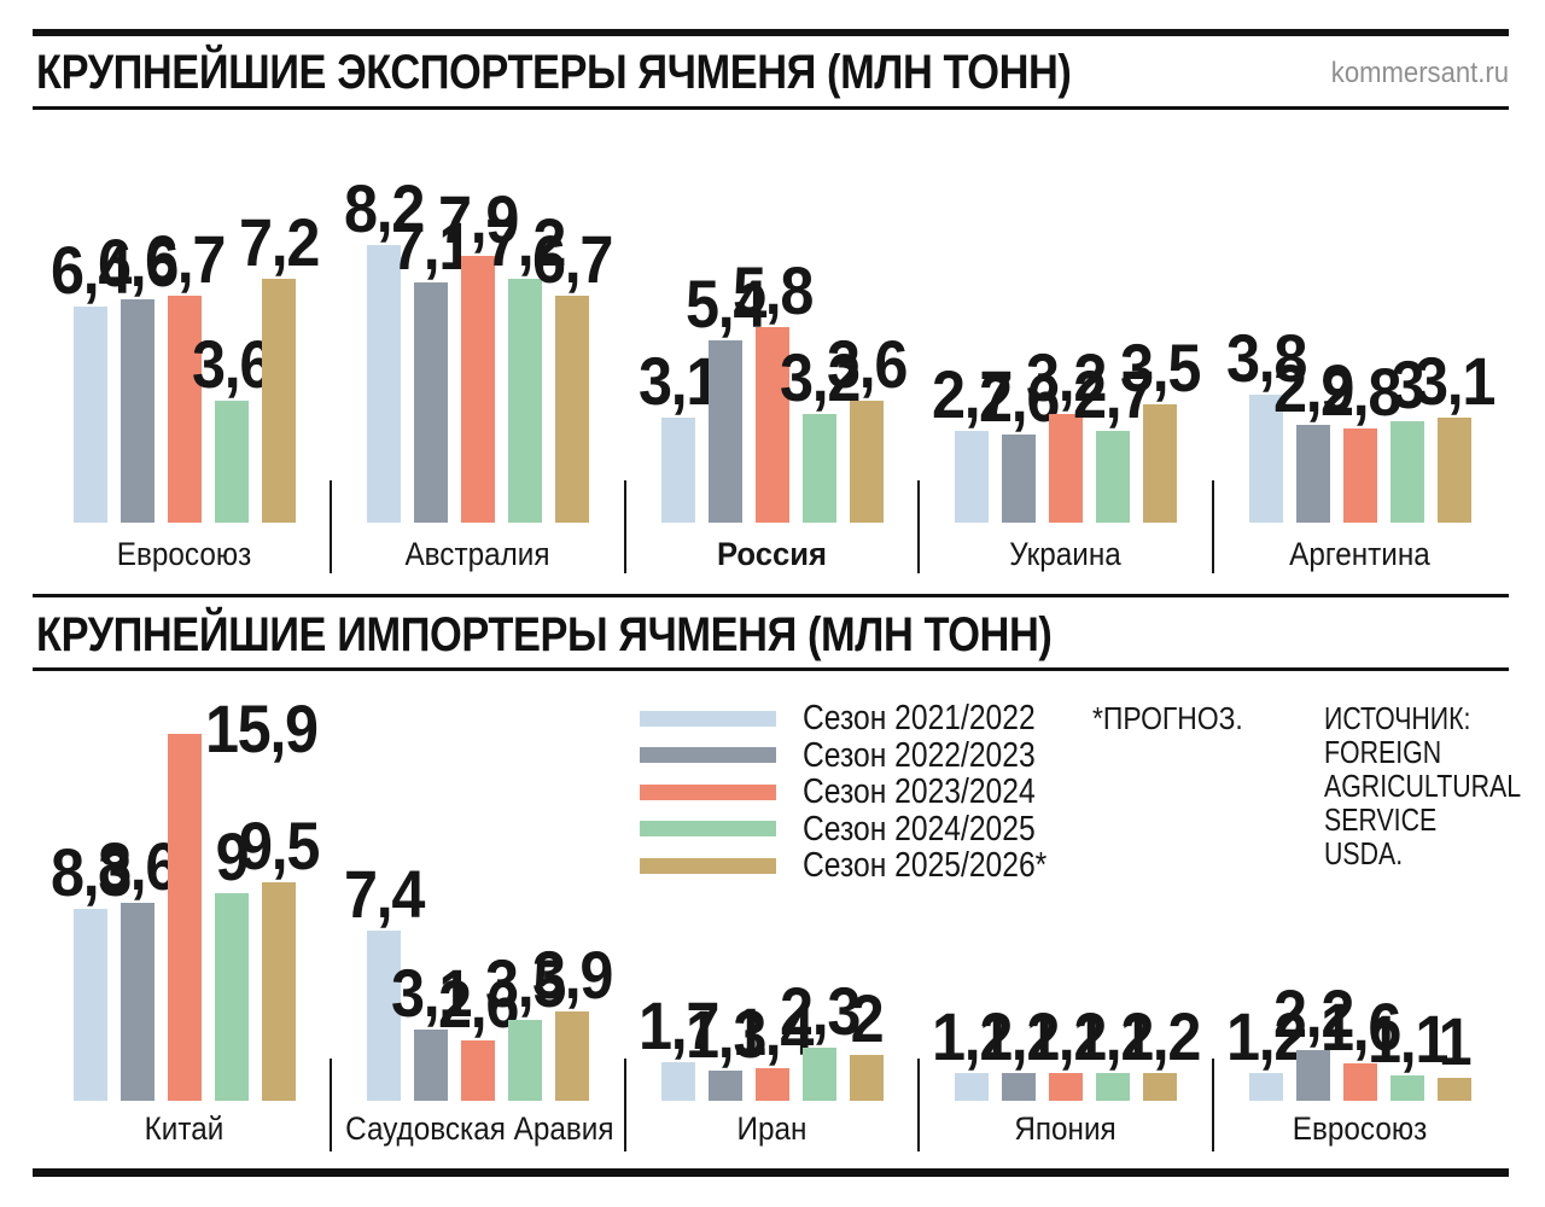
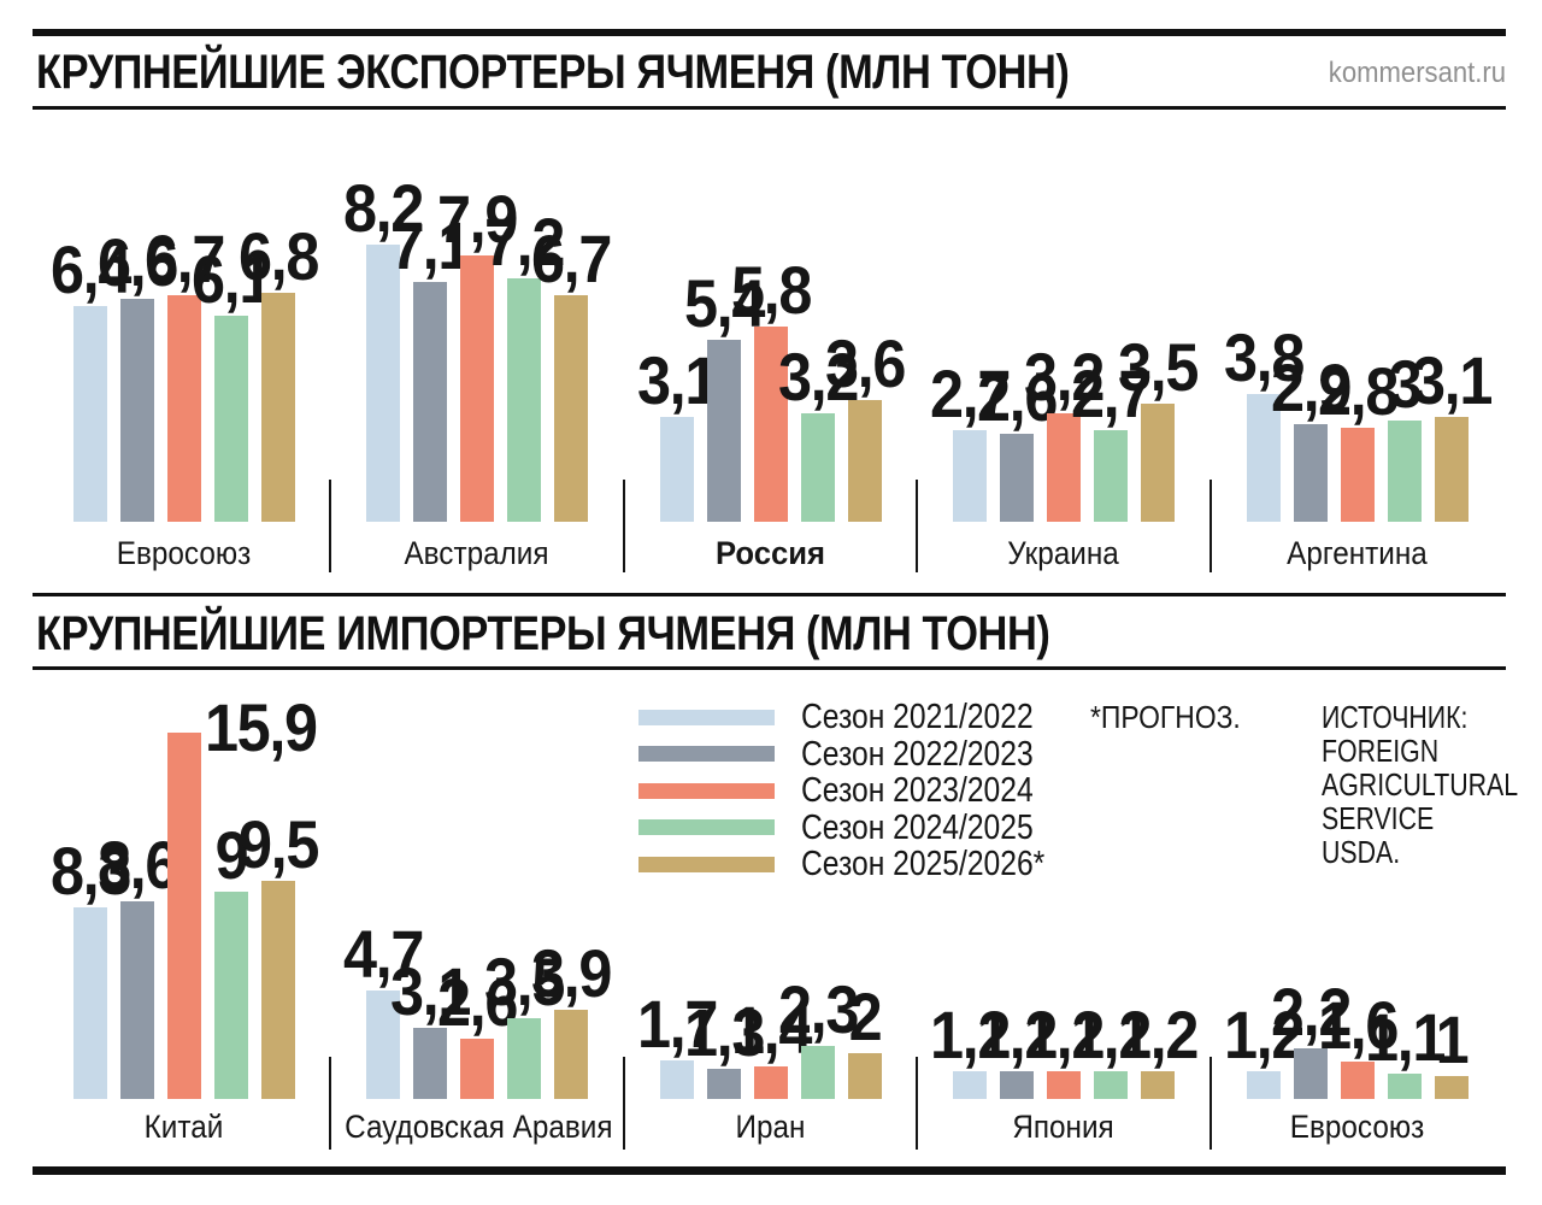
КРУПНЕЙШИЕ ЭКСПОРТЕРЫ ЯЧМЕНЯ (МЛН ТОНН)/Сезон 2024/2025/Евросоюз: 3,6 -> 6,1
КРУПНЕЙШИЕ ЭКСПОРТЕРЫ ЯЧМЕНЯ (МЛН ТОНН)/Сезон 2025/2026*/Евросоюз: 7,2 -> 6,8
КРУПНЕЙШИЕ ИМПОРТЕРЫ ЯЧМЕНЯ (МЛН ТОНН)/Сезон 2021/2022/Саудовская Аравия: 7,4 -> 4,7
